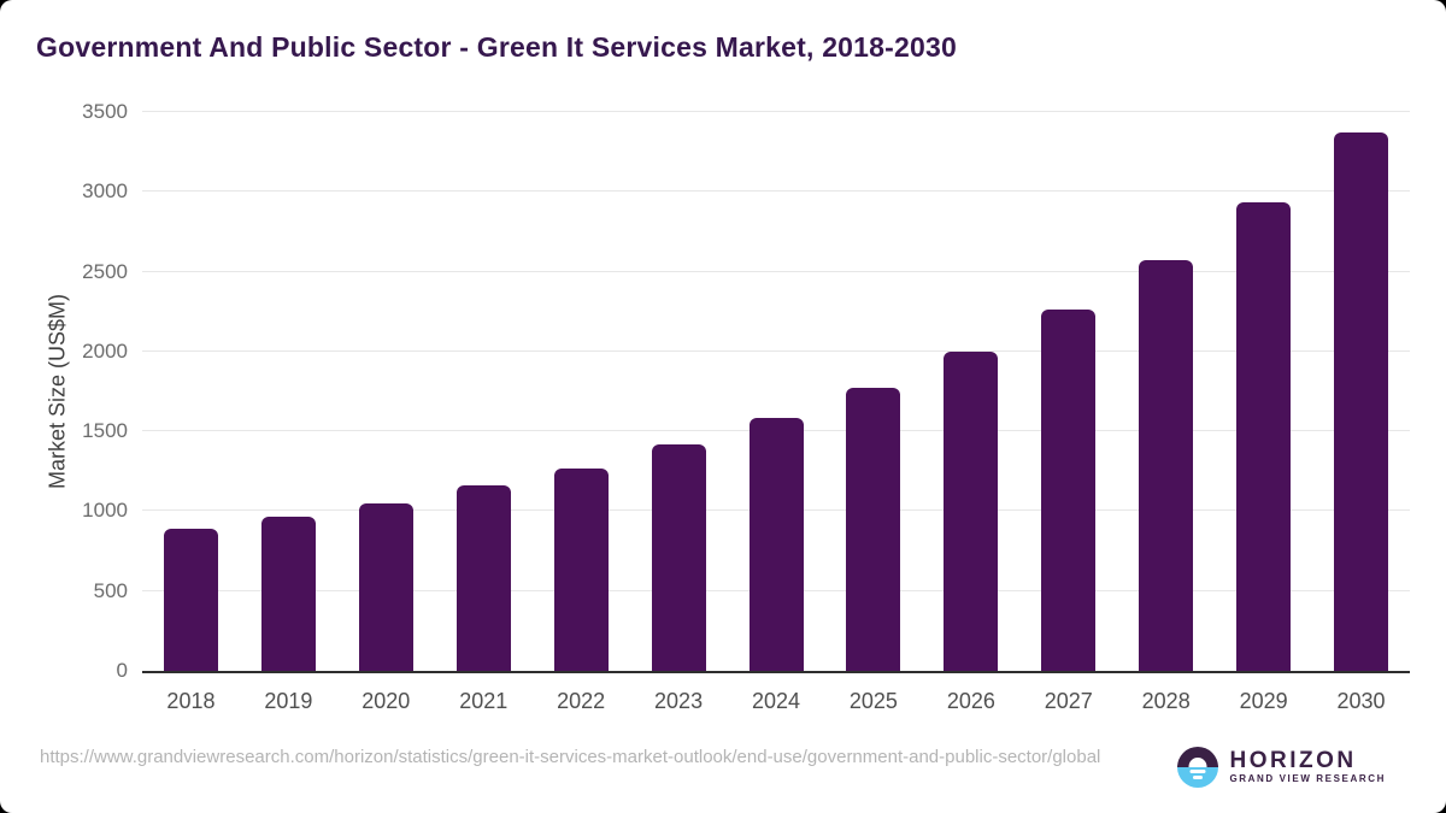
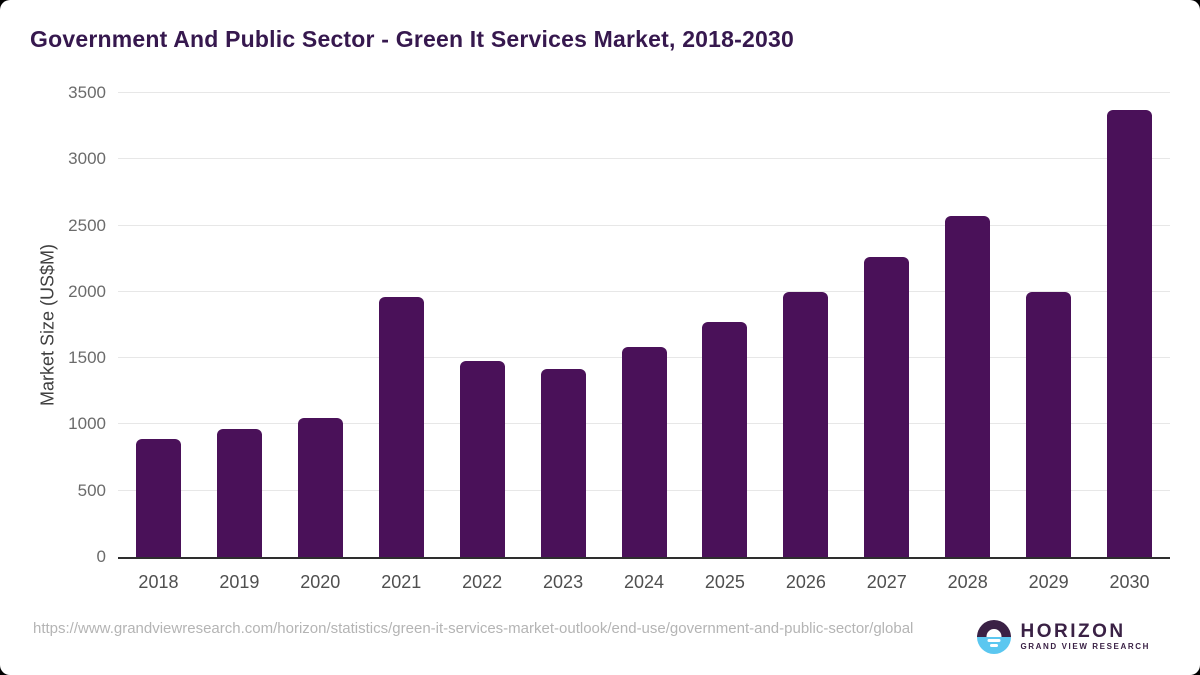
2021: 1160 -> 1960
2022: 1270 -> 1480
2029: 2940 -> 2000
